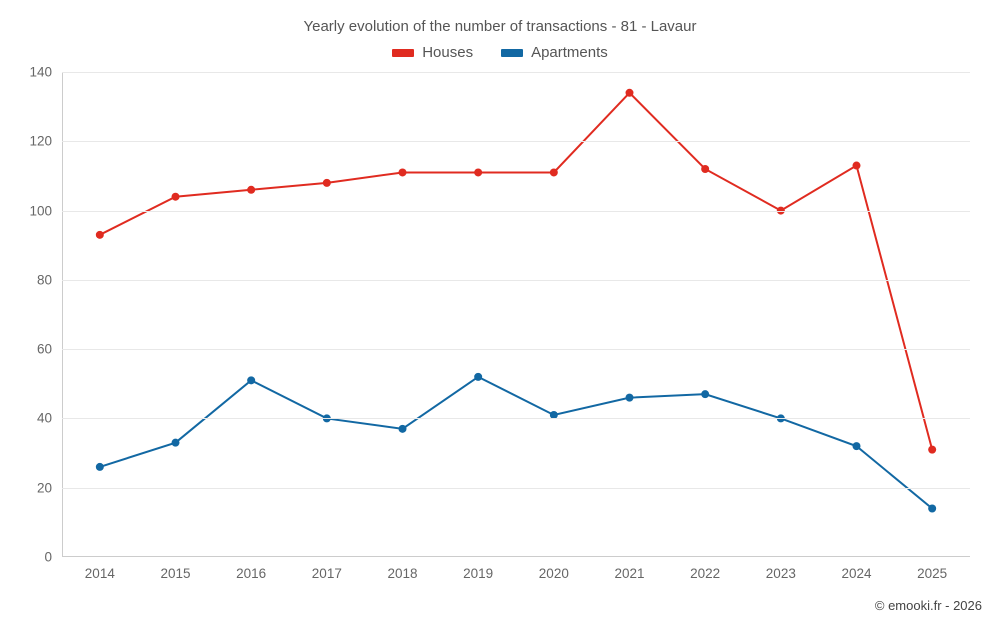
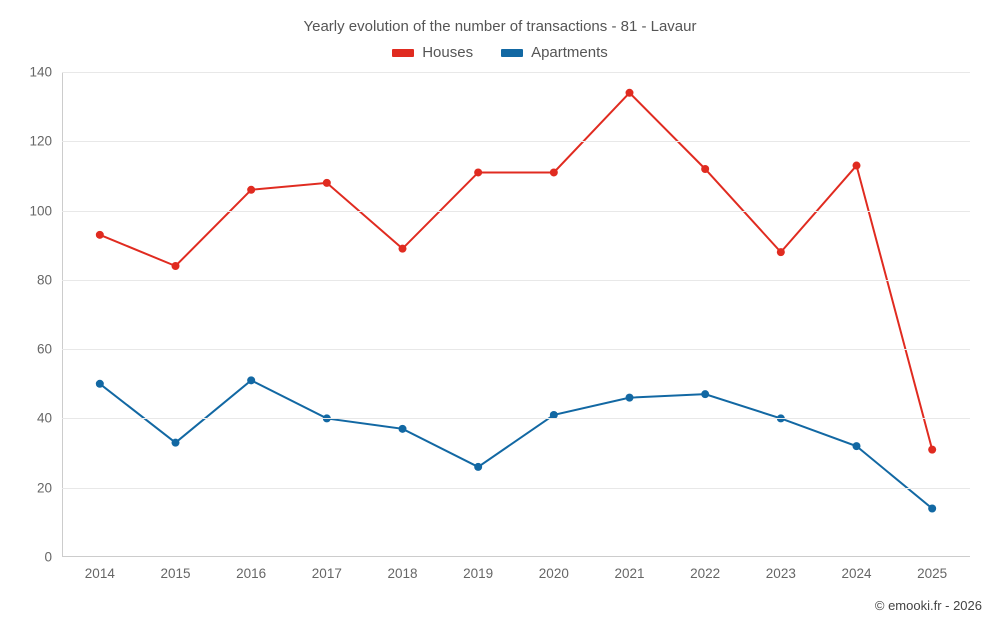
Apartments/2014: 26 -> 50
Houses/2015: 104 -> 84
Houses/2018: 111 -> 89
Apartments/2019: 52 -> 26
Houses/2023: 100 -> 88
